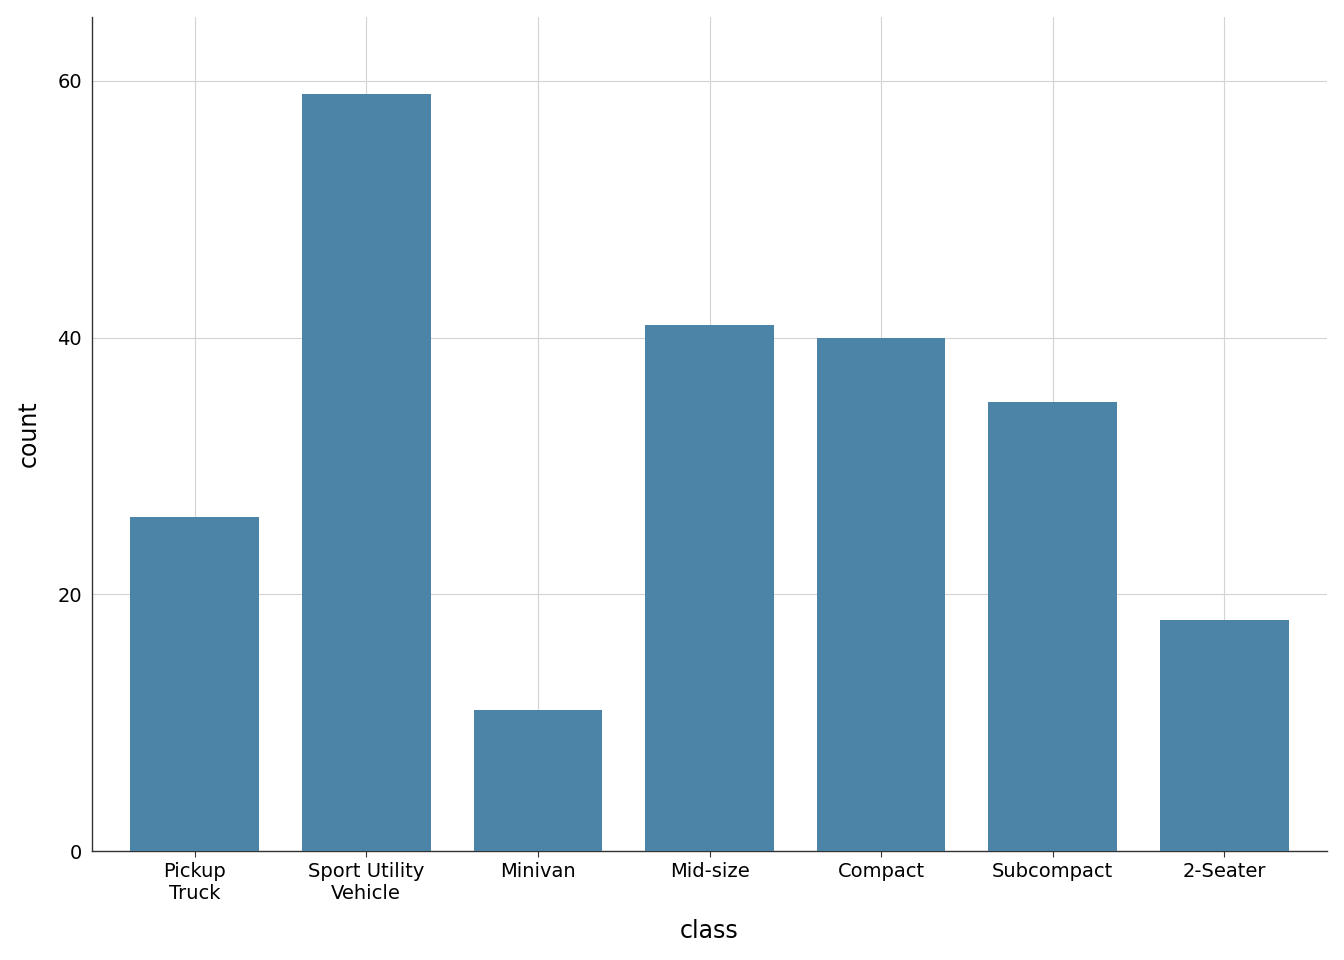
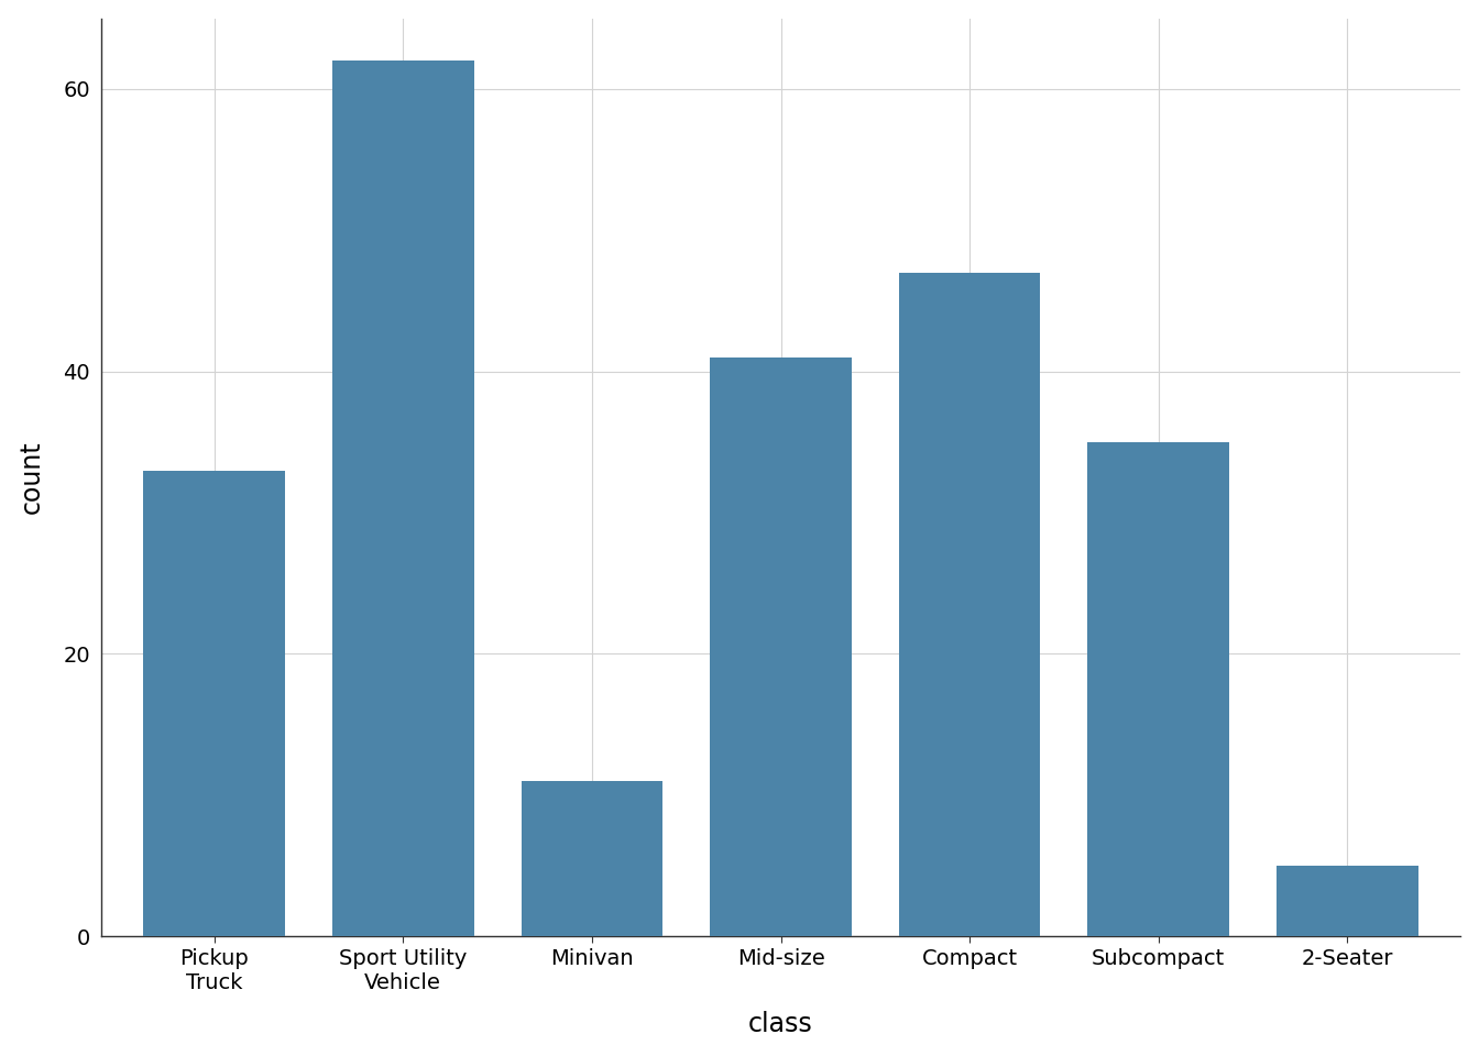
Pickup Truck: 26 -> 33
Sport Utility Vehicle: 59 -> 62
Compact: 40 -> 47
2-Seater: 18 -> 5
